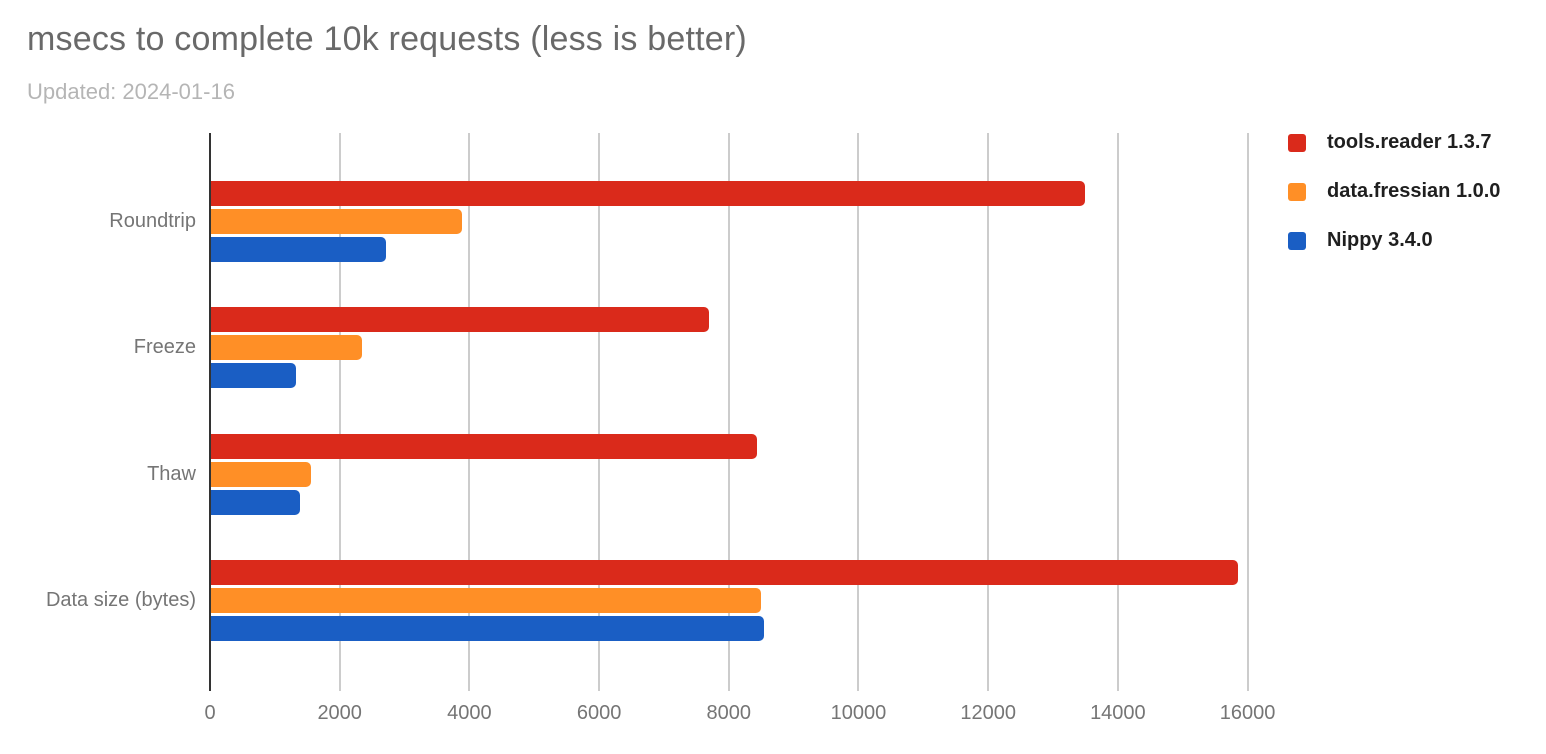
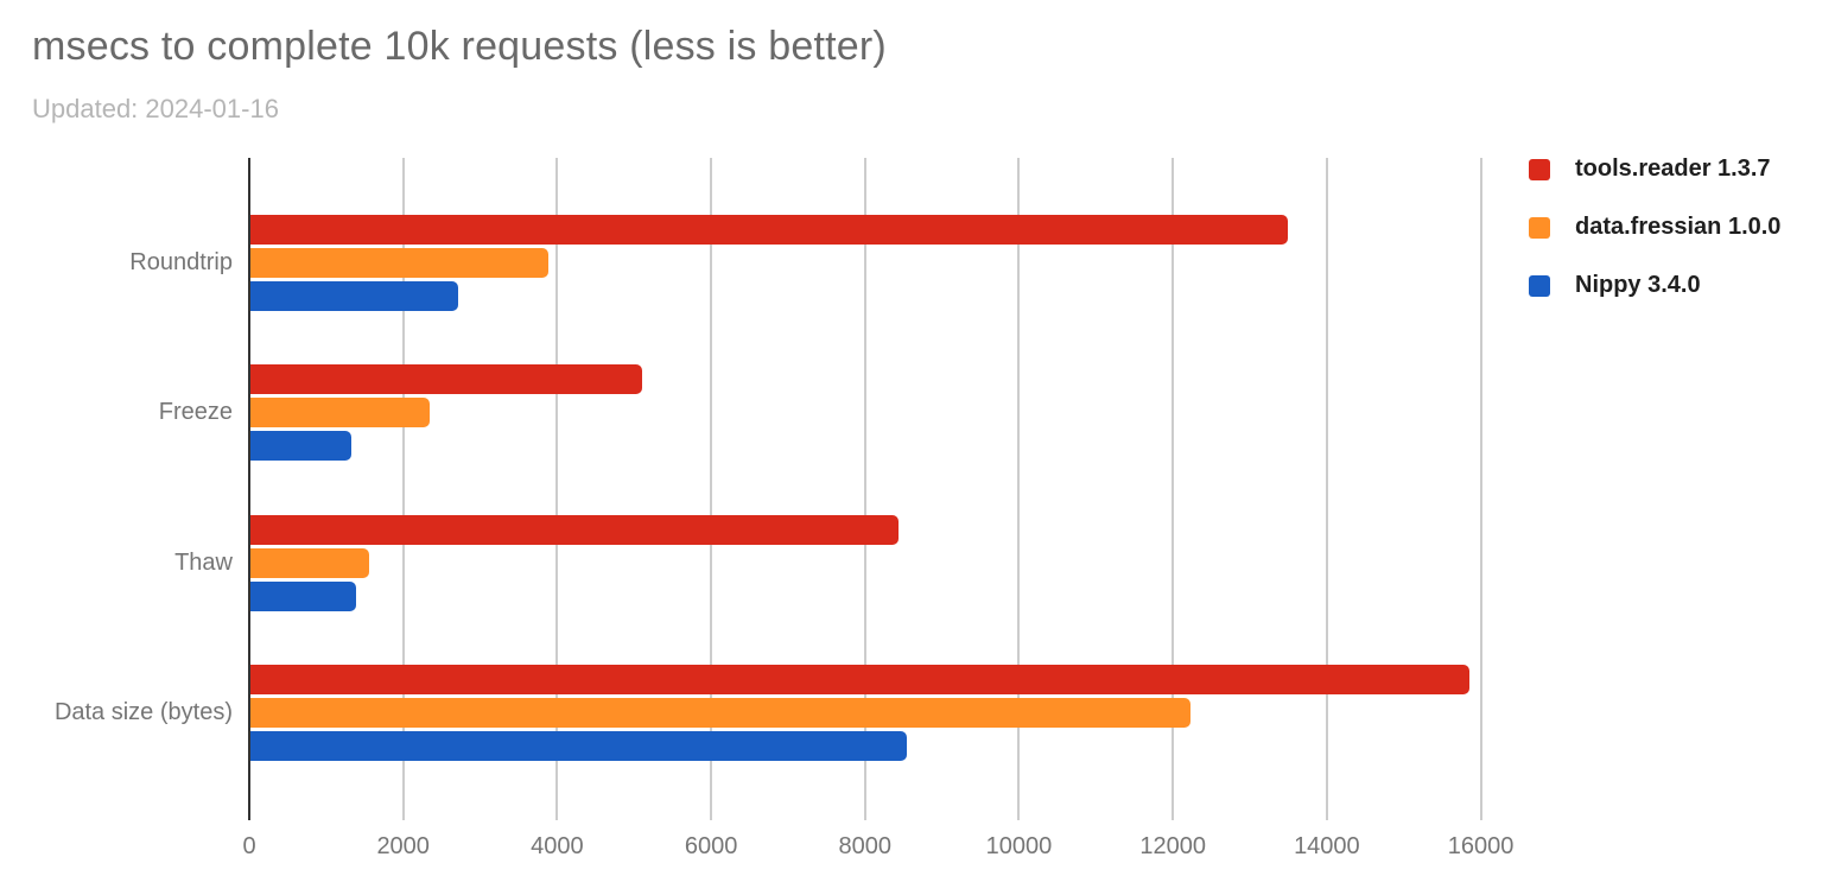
tools.reader 1.3.7/Freeze: 7700 -> 5100
data.fressian 1.0.0/Data size (bytes): 8500 -> 12200
